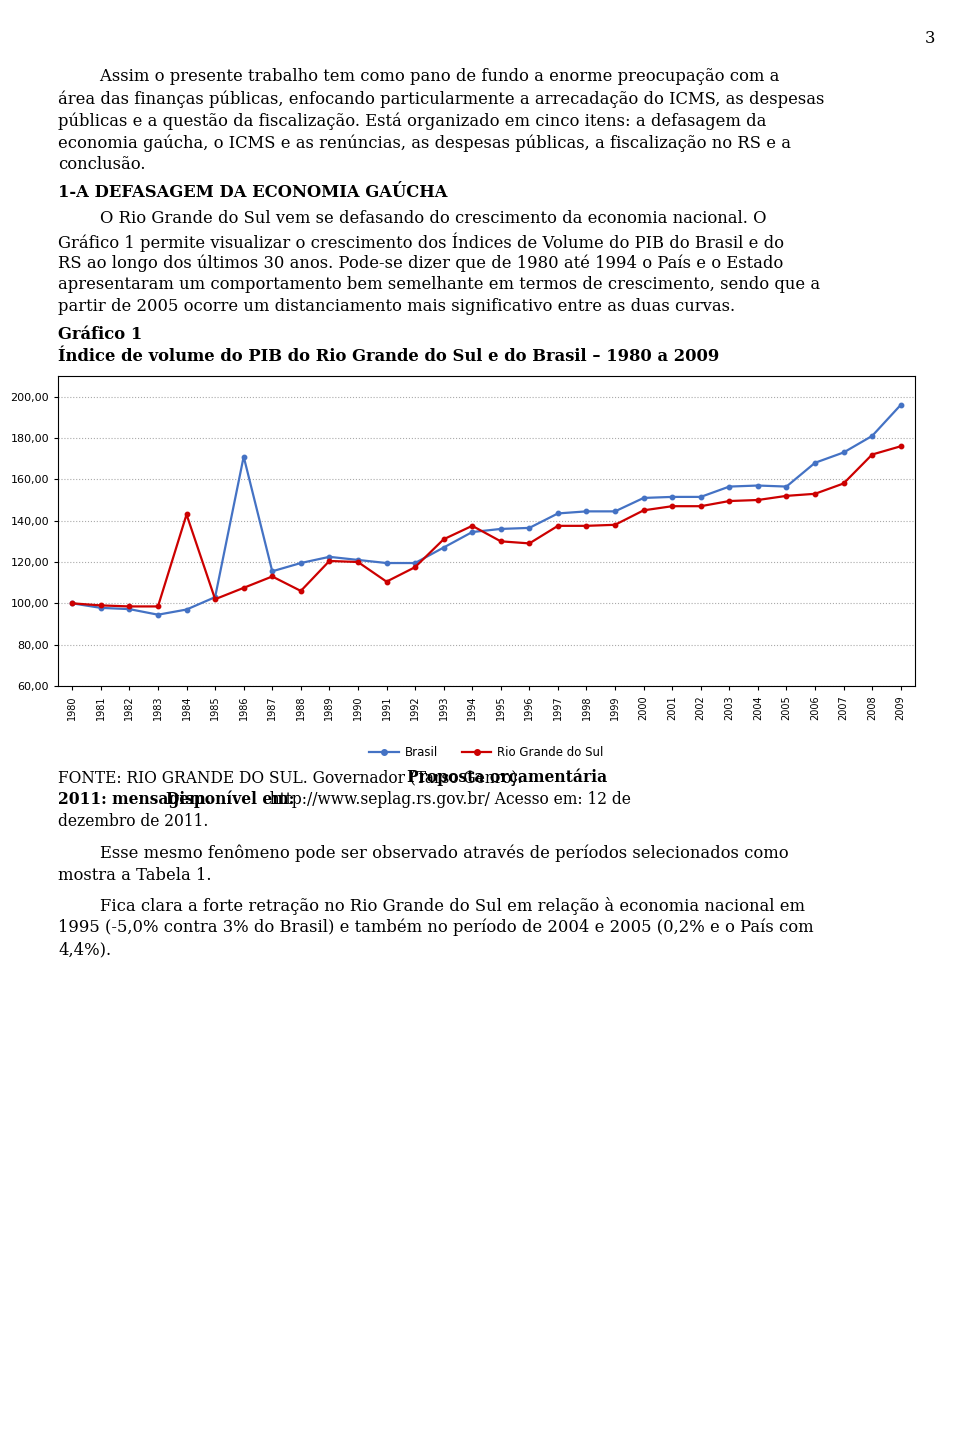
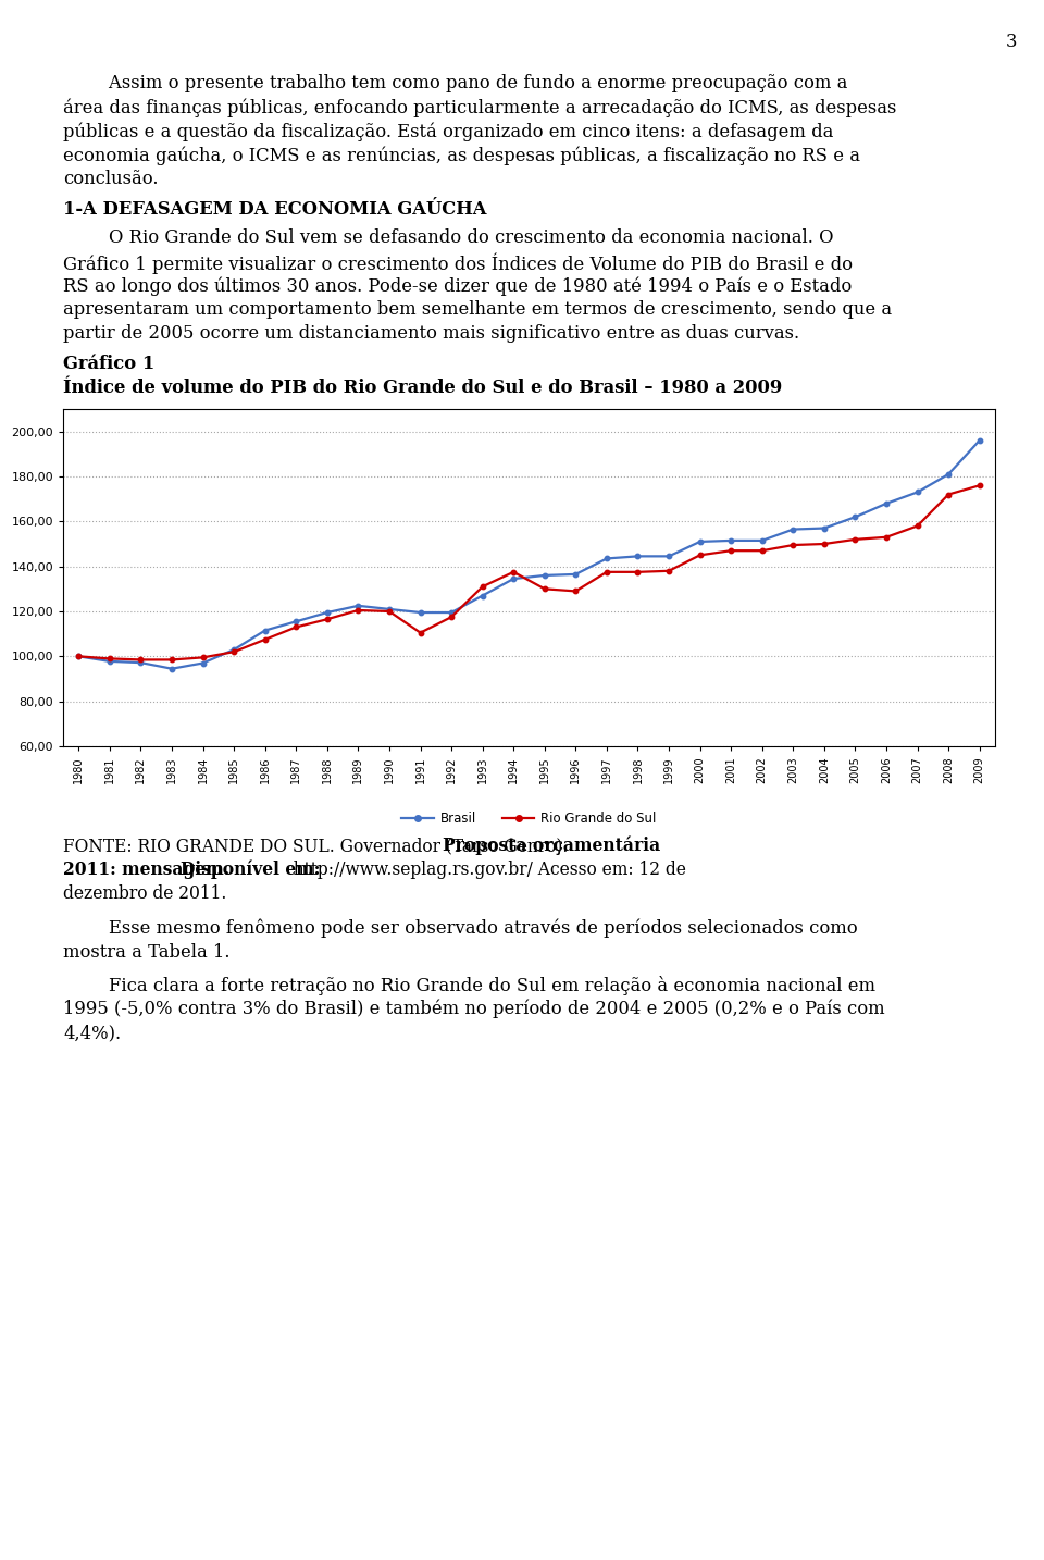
Rio Grande do Sul/1984: 143,0 -> 99,5
Brasil/1986: 171,0 -> 111,5
Rio Grande do Sul/1988: 106,0 -> 116,5
Brasil/2005: 156,5 -> 162,0
